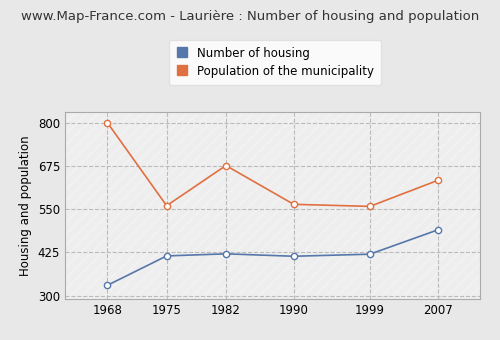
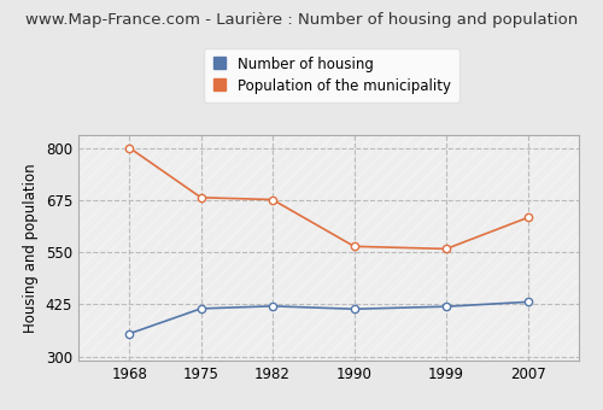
Number of housing/1968: 330 -> 355
Population of the municipality/1975: 560 -> 681
Number of housing/2007: 490 -> 431
